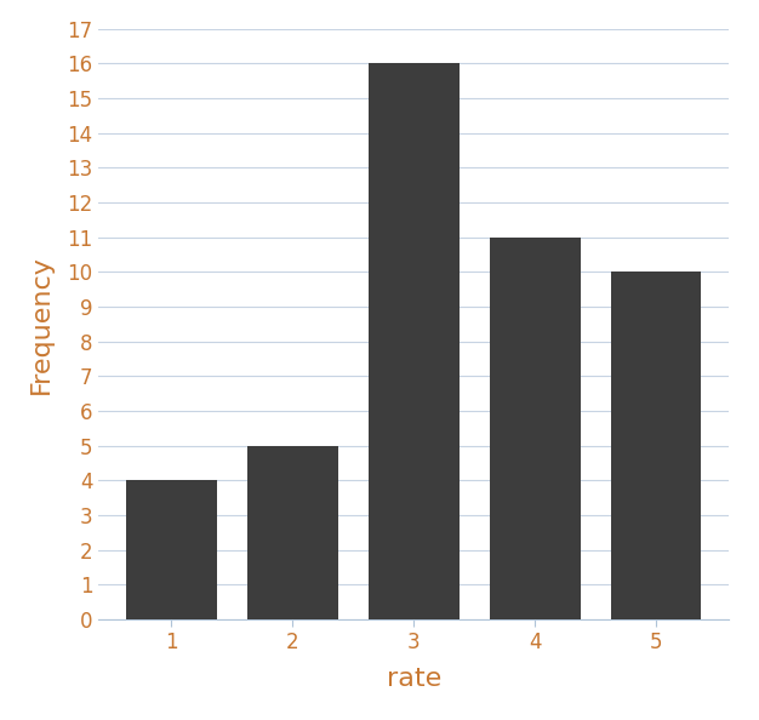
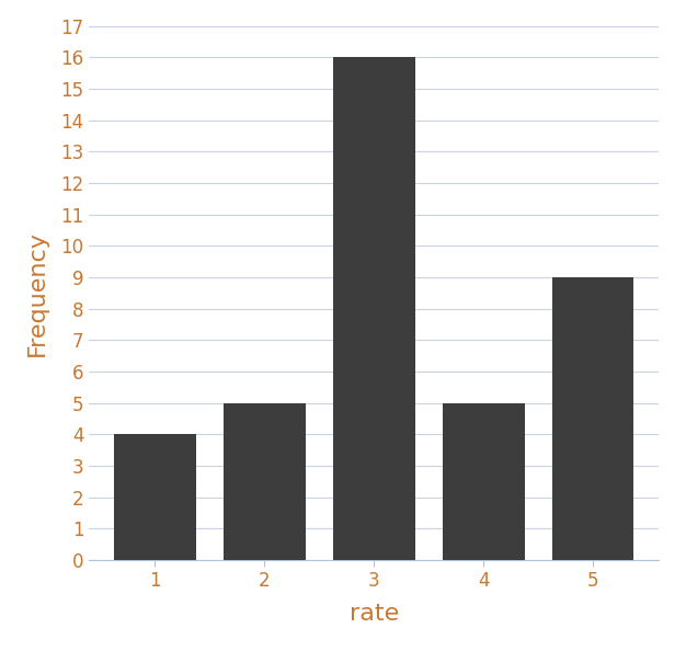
4: 11 -> 5
5: 10 -> 9
